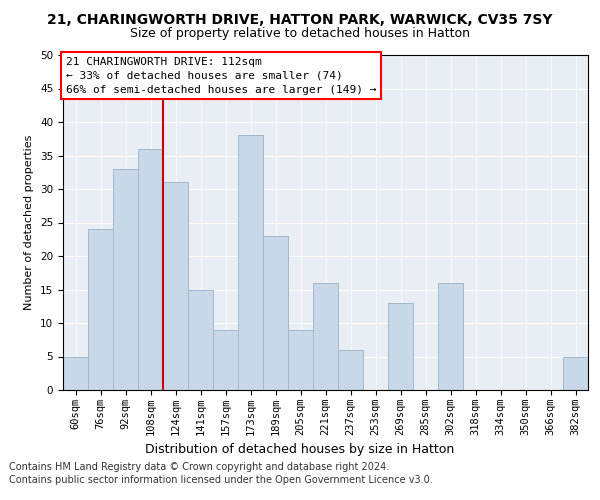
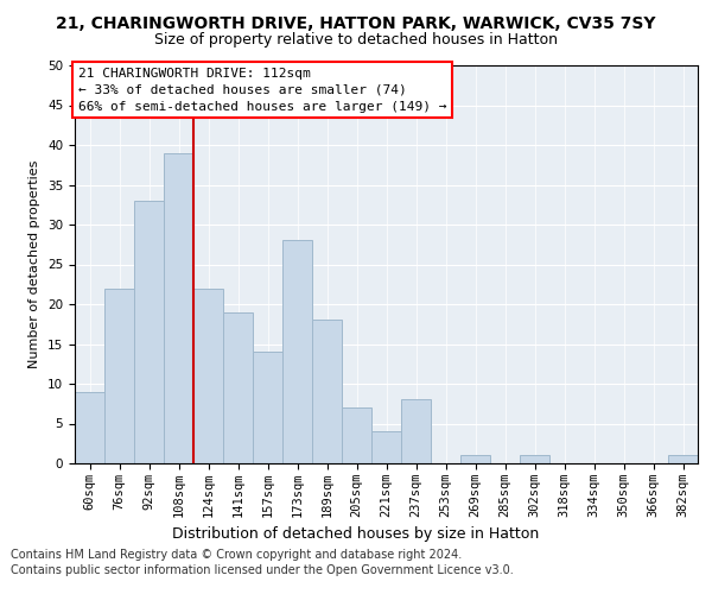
60sqm: 5 -> 9
76sqm: 24 -> 22
108sqm: 36 -> 39
124sqm: 31 -> 22
141sqm: 15 -> 19
157sqm: 9 -> 14
173sqm: 38 -> 28
189sqm: 23 -> 18
205sqm: 9 -> 7
221sqm: 16 -> 4
237sqm: 6 -> 8
269sqm: 13 -> 1
302sqm: 16 -> 1
382sqm: 5 -> 1
